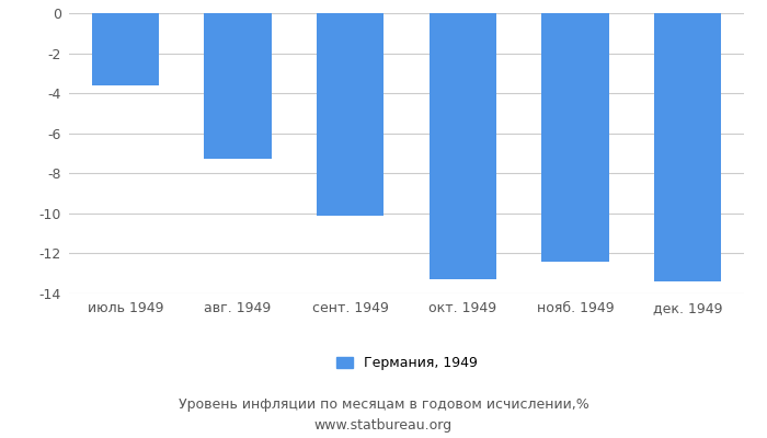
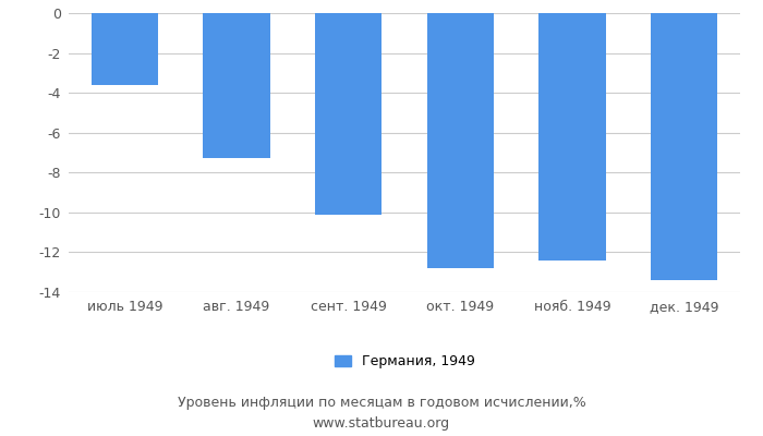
окт. 1949: -13.3 -> -12.8
